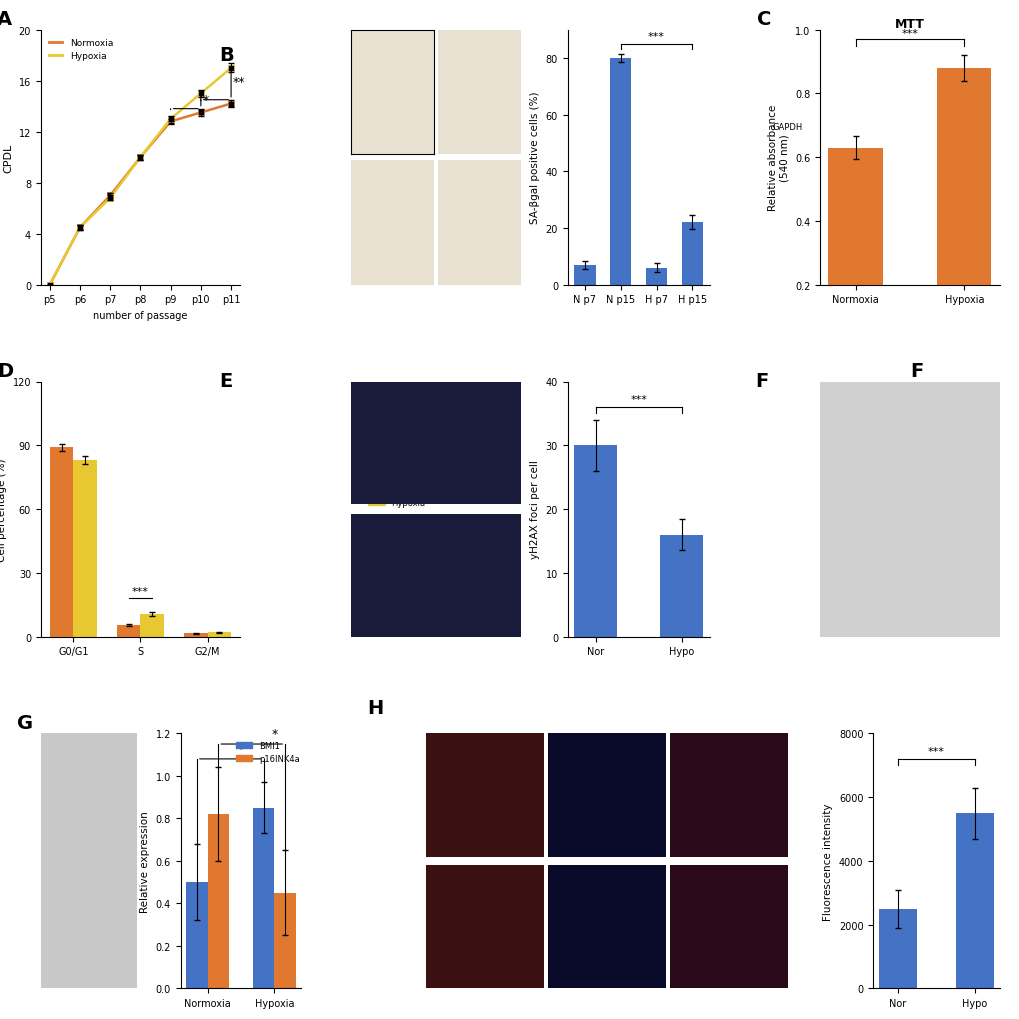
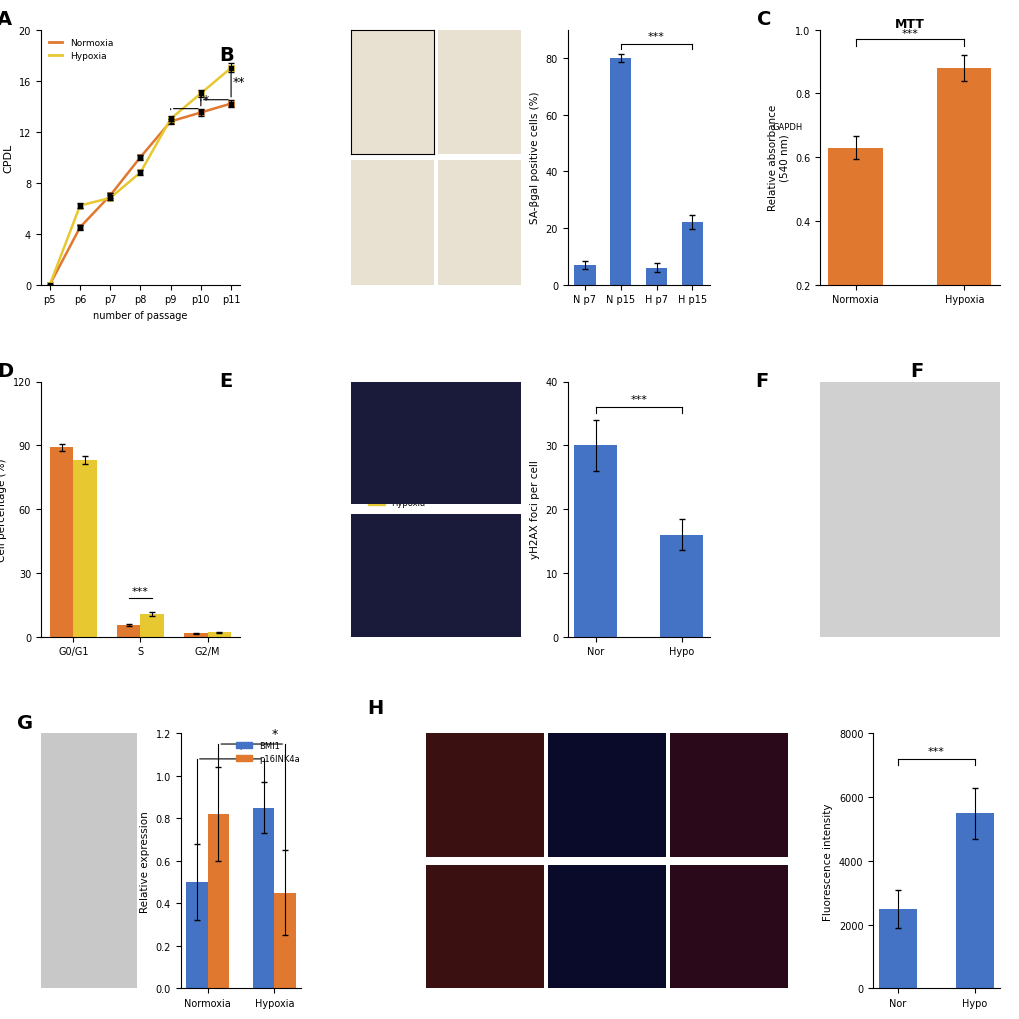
Hypoxia/p6: 4.5 -> 6.2
Hypoxia/p8: 10.0 -> 8.8
